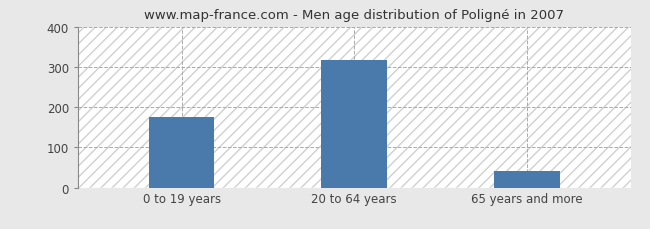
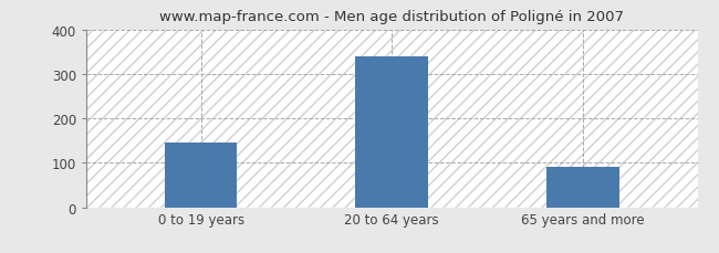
0 to 19 years: 175 -> 145
20 to 64 years: 317 -> 340
65 years and more: 42 -> 90
